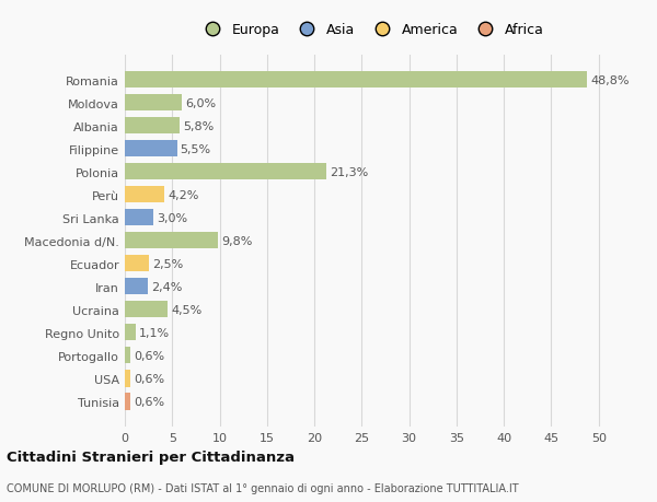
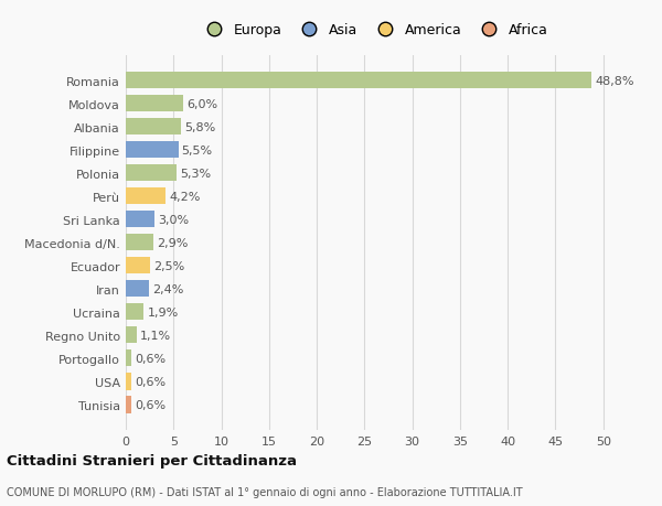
Polonia: 21,3% -> 5,3%
Macedonia d/N.: 9,8% -> 2,9%
Ucraina: 4,5% -> 1,9%
